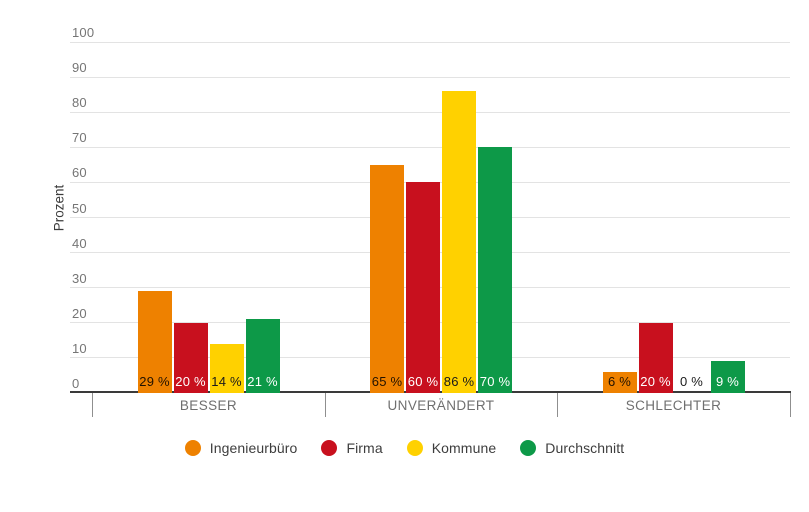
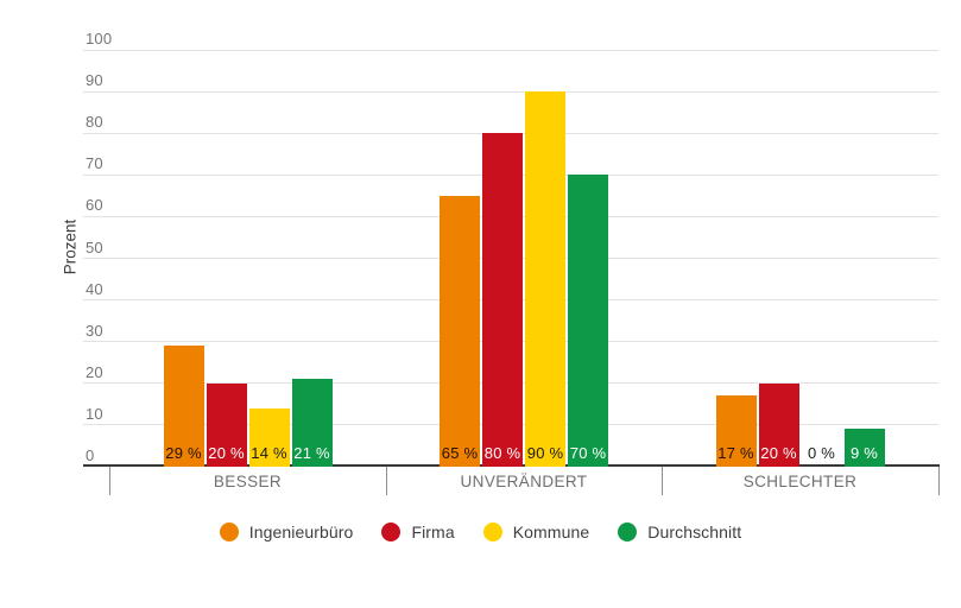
Firma/UNVERÄNDERT: 60 -> 80
Kommune/UNVERÄNDERT: 86 -> 90
Ingenieurbüro/SCHLECHTER: 6 -> 17
